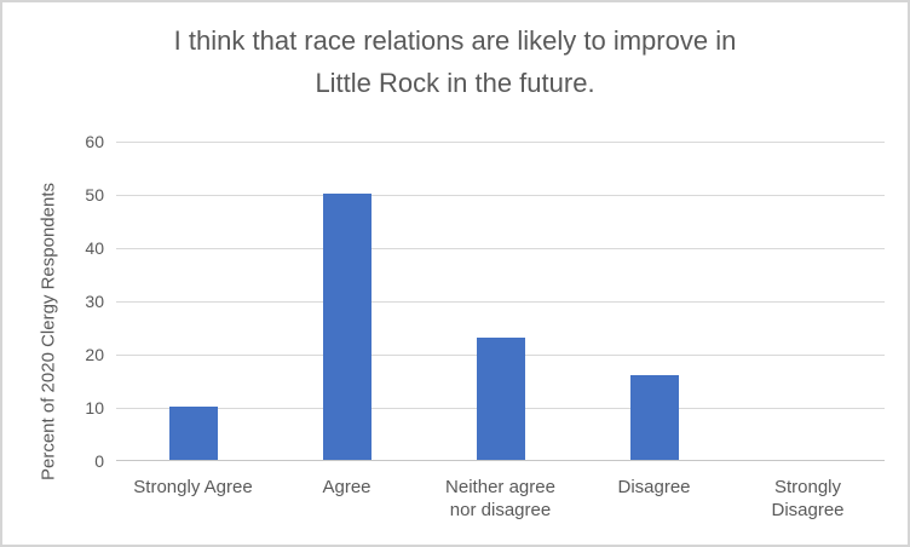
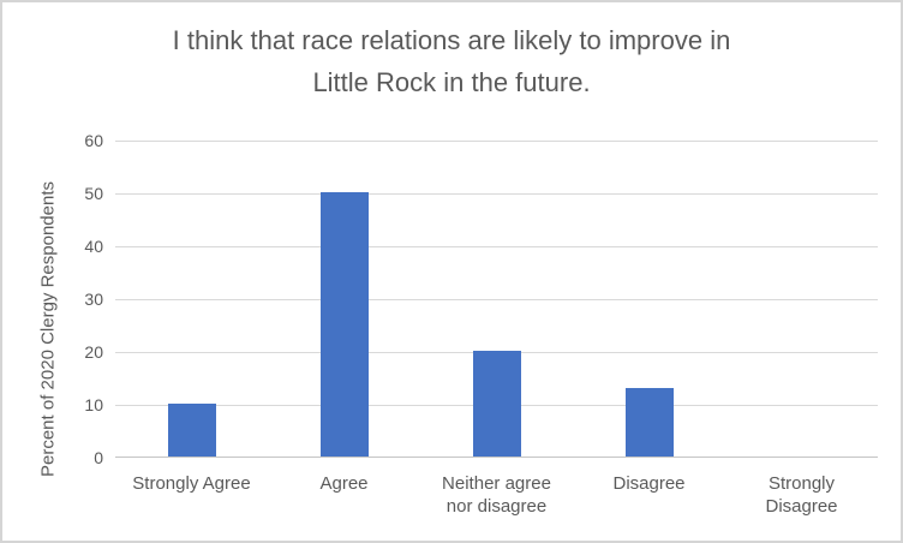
Neither agree nor disagree: 23 -> 20
Disagree: 16 -> 13
